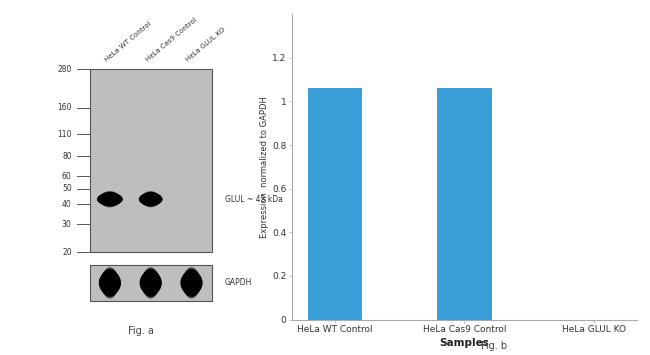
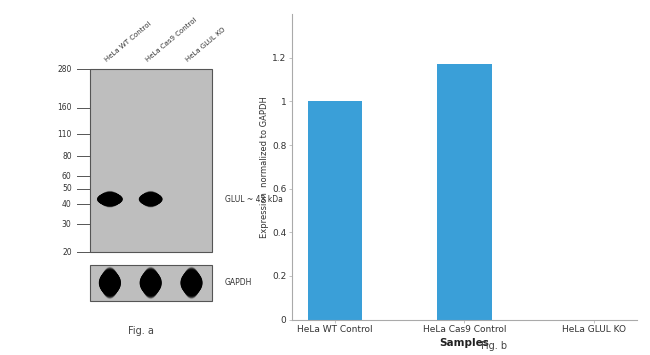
HeLa WT Control: 1.06 -> 1.00
HeLa Cas9 Control: 1.06 -> 1.17
